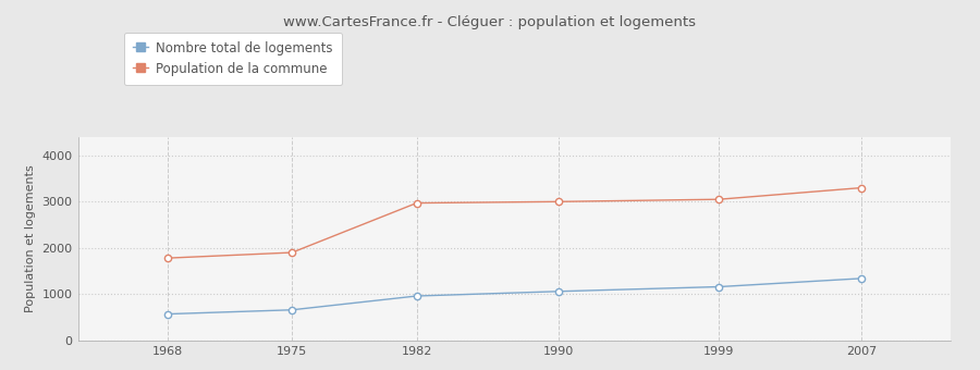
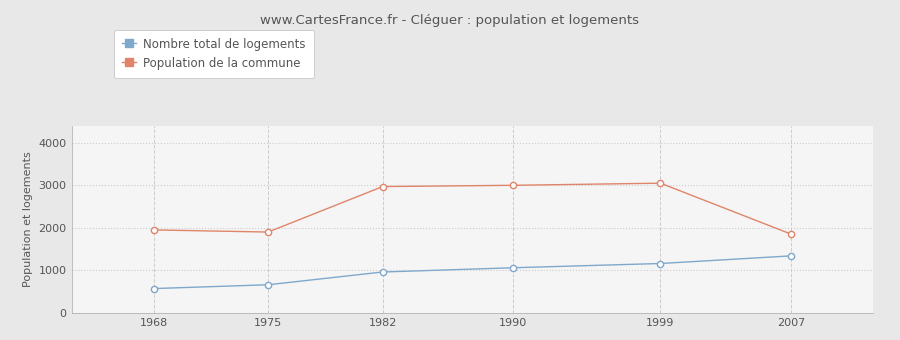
Population de la commune/1968: 1780 -> 1950
Population de la commune/2007: 3300 -> 1850
